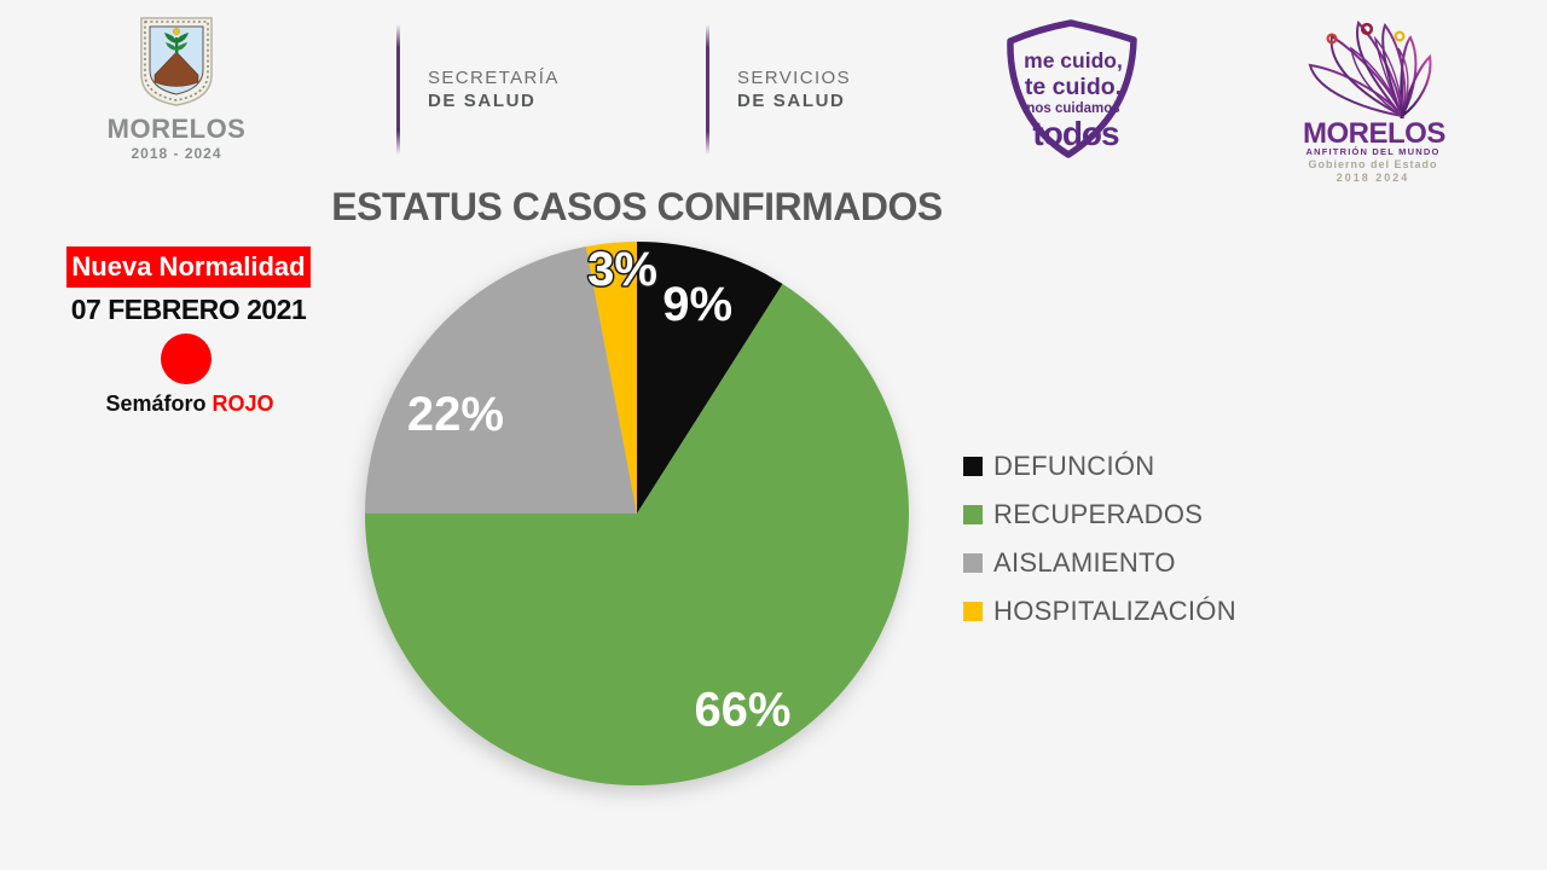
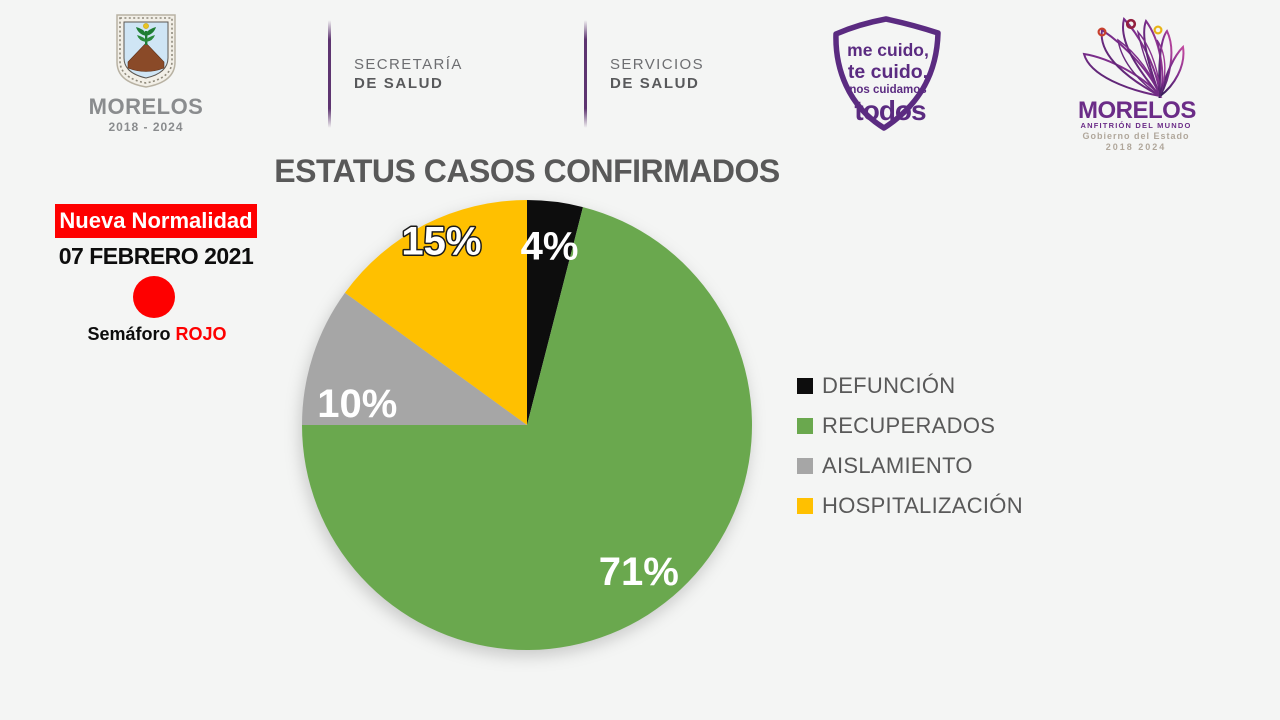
DEFUNCIÓN: 9% -> 4%
RECUPERADOS: 66% -> 71%
AISLAMIENTO: 22% -> 10%
HOSPITALIZACIÓN: 3% -> 15%
